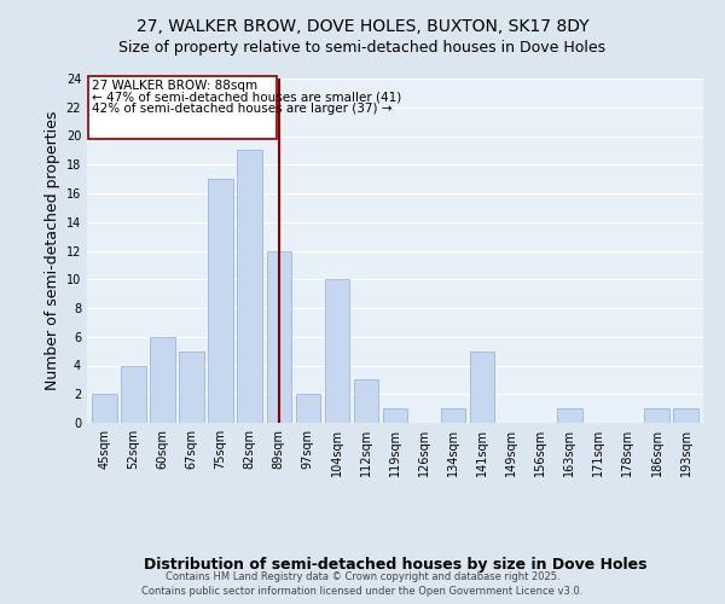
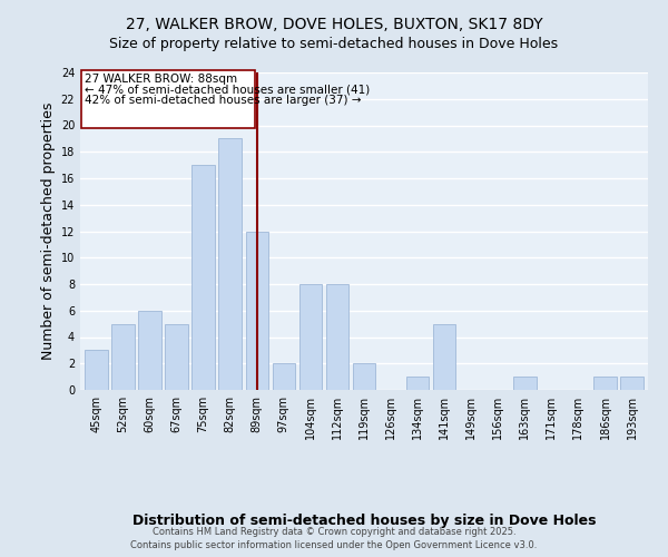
45sqm: 2 -> 3
52sqm: 4 -> 5
104sqm: 10 -> 8
112sqm: 3 -> 8
119sqm: 1 -> 2
